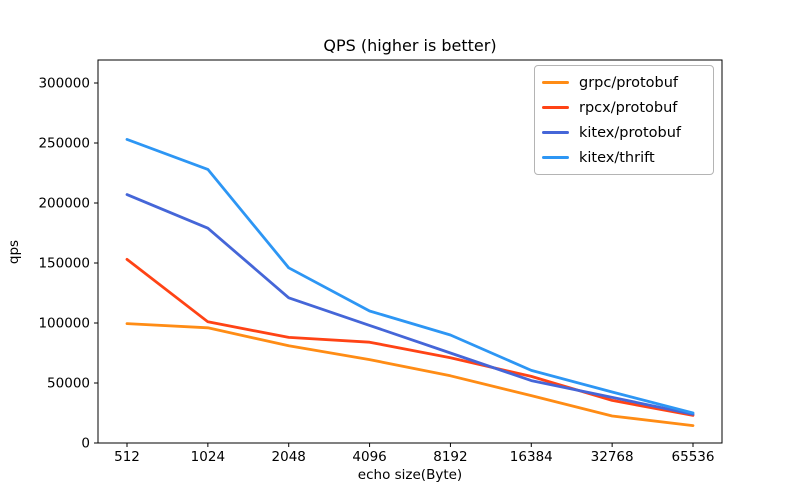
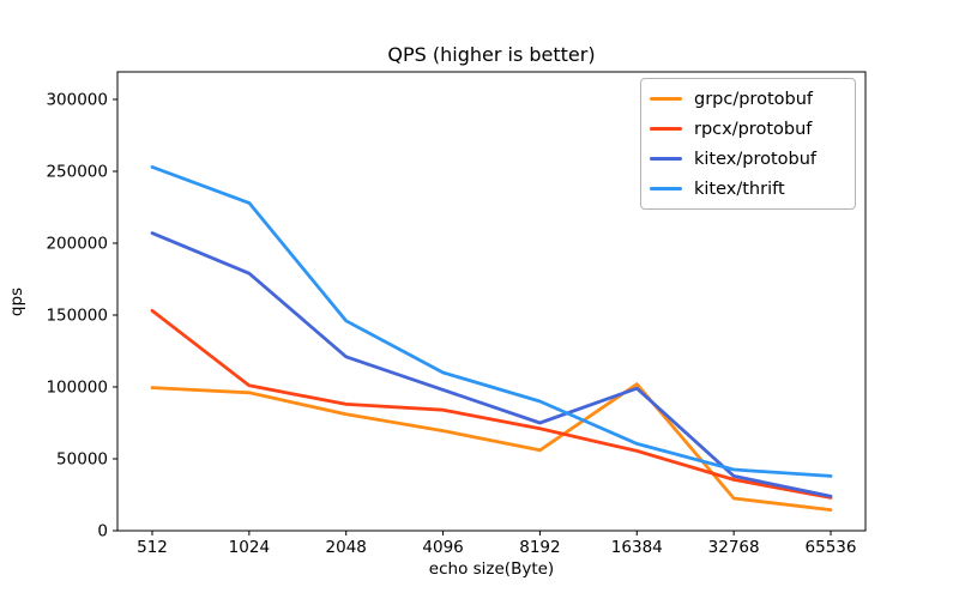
grpc/protobuf/16384: 40000 -> 102000
kitex/protobuf/16384: 52000 -> 99000
kitex/thrift/65536: 25000 -> 38000
